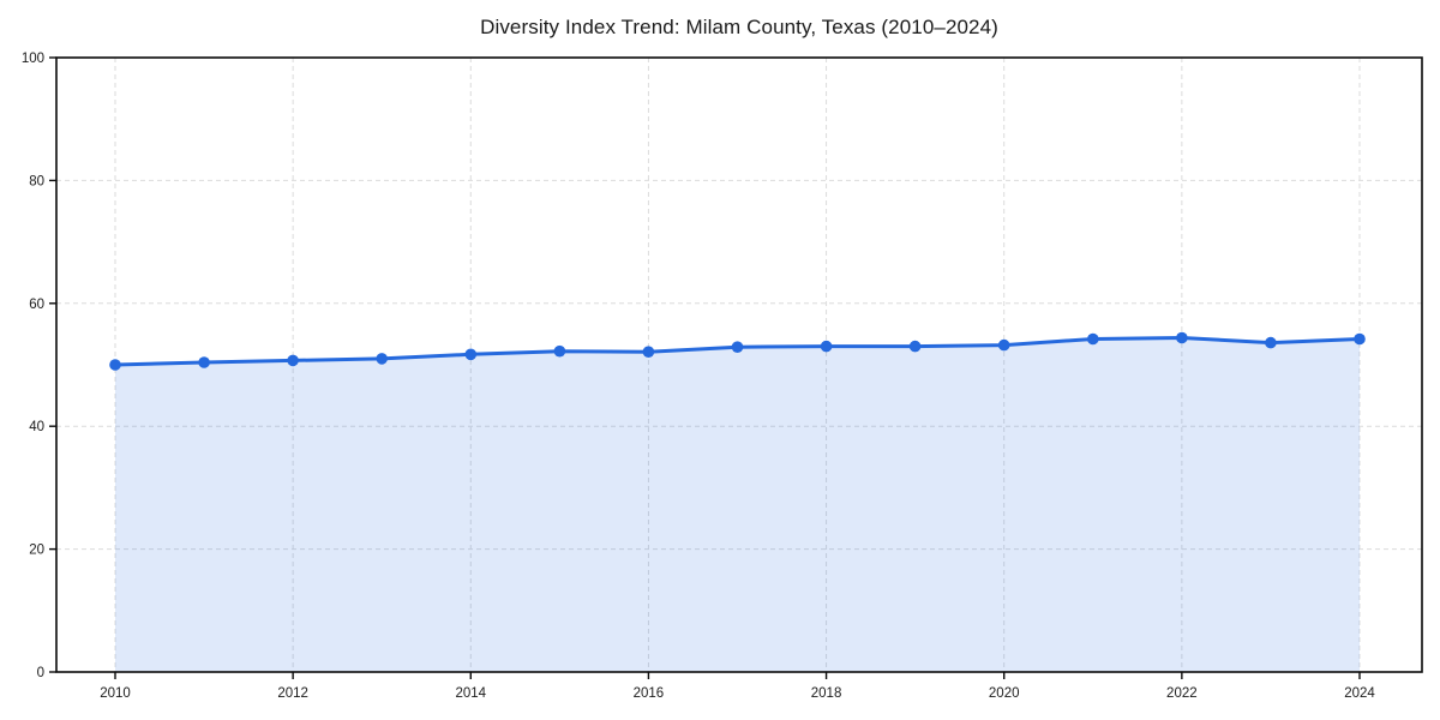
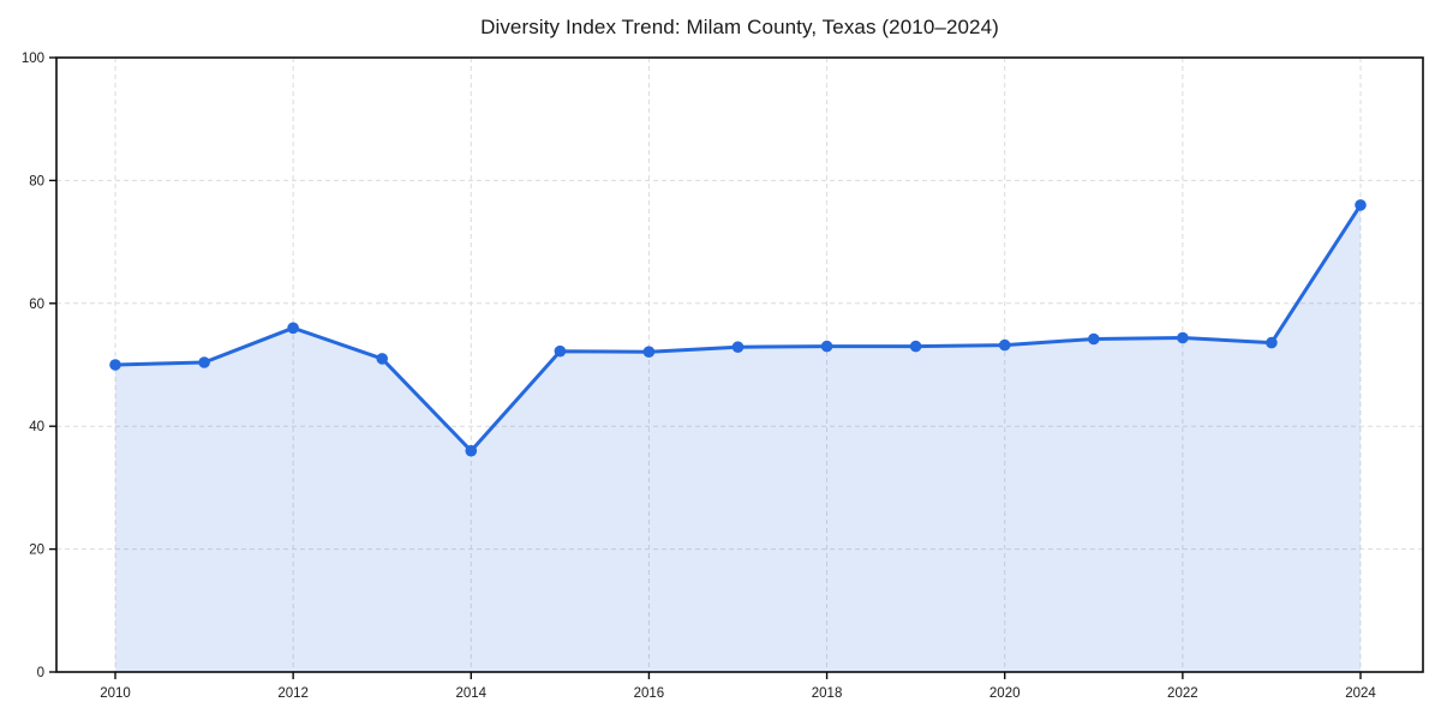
2012: 51 -> 56
2014: 52 -> 36
2024: 54 -> 76
